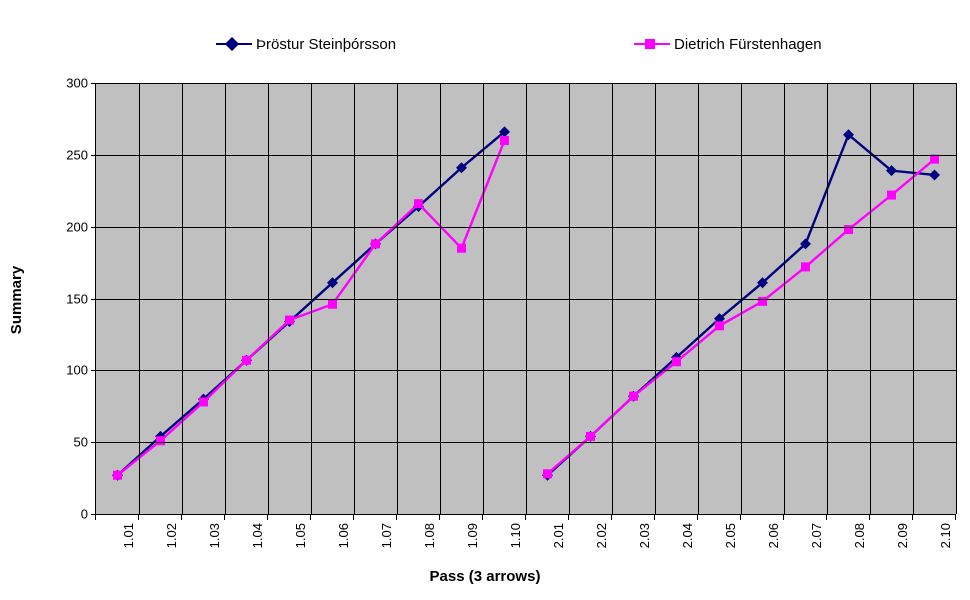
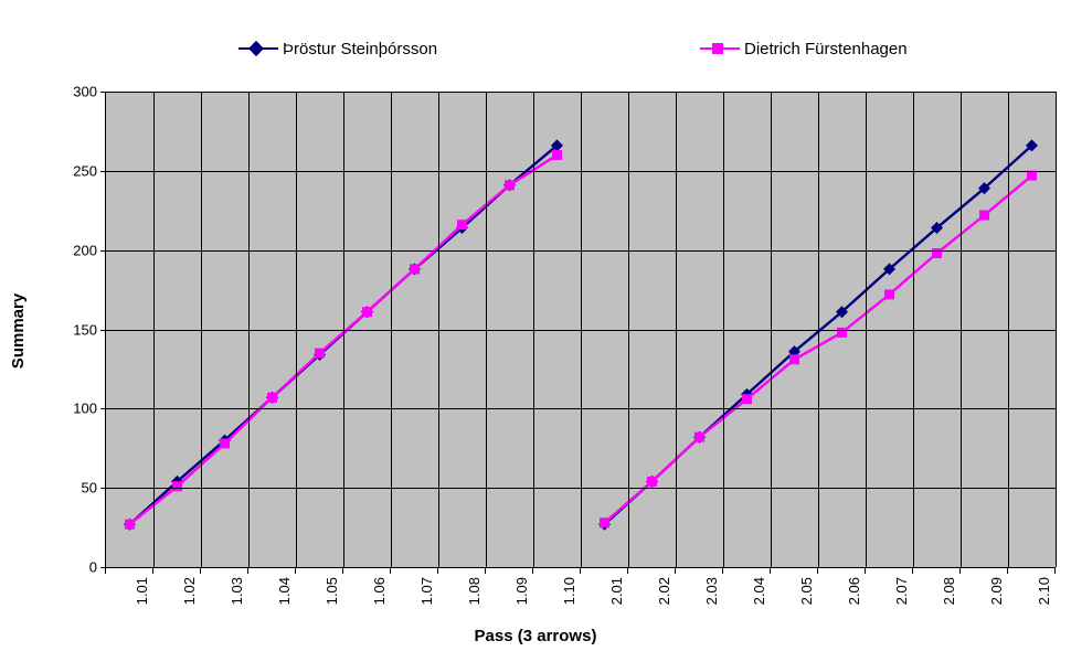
Dietrich Fürstenhagen/1.06: 146 -> 161
Dietrich Fürstenhagen/1.09: 185 -> 241
Þröstur Steinþórsson/2.08: 264 -> 214
Þröstur Steinþórsson/2.10: 236 -> 266
